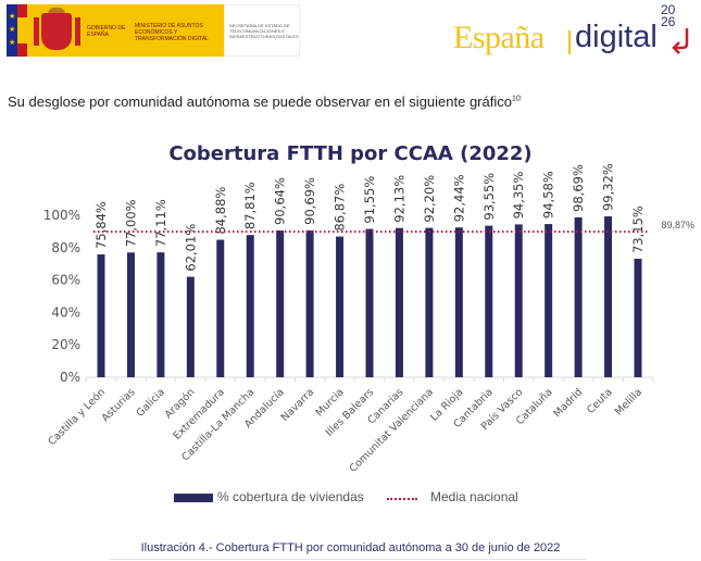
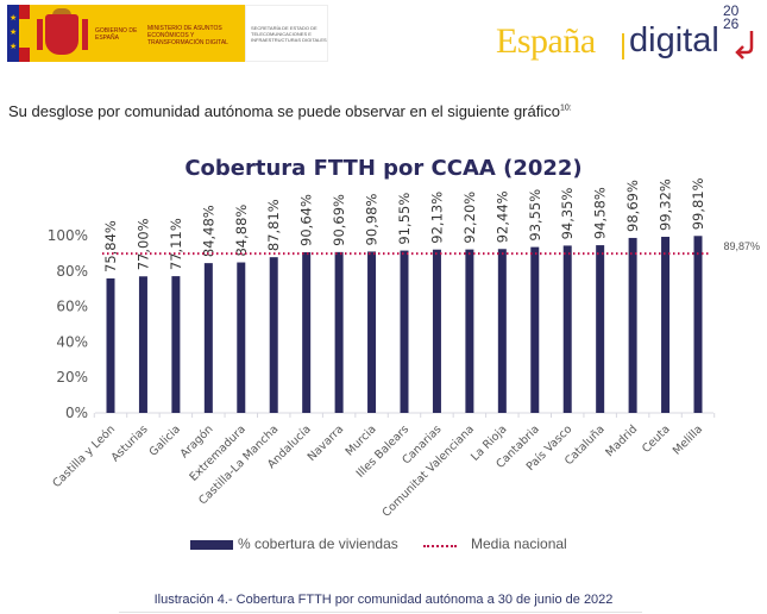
Aragón: 62,01% -> 84,48%
Murcia: 86,87% -> 90,98%
Melilla: 73,15% -> 99,81%
